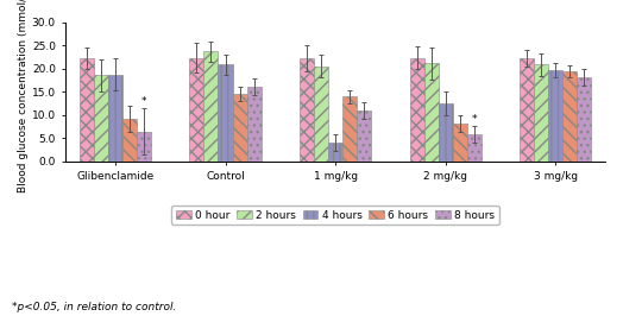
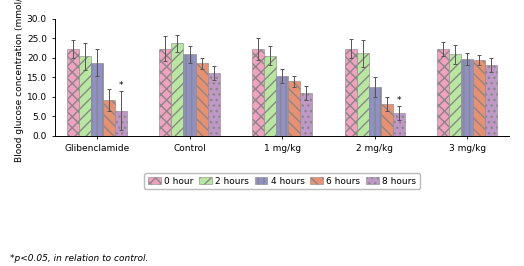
2 hours/Glibenclamide: 18.5 -> 20.3
6 hours/Control: 14.5 -> 18.5
4 hours/1 mg/kg: 4.0 -> 15.3
